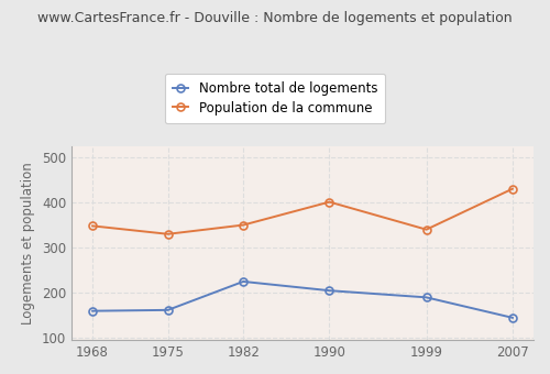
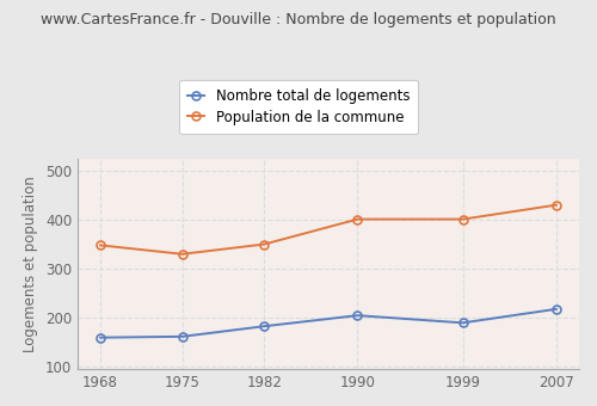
Nombre total de logements/1982: 225 -> 183
Population de la commune/1999: 340 -> 401
Nombre total de logements/2007: 145 -> 218
